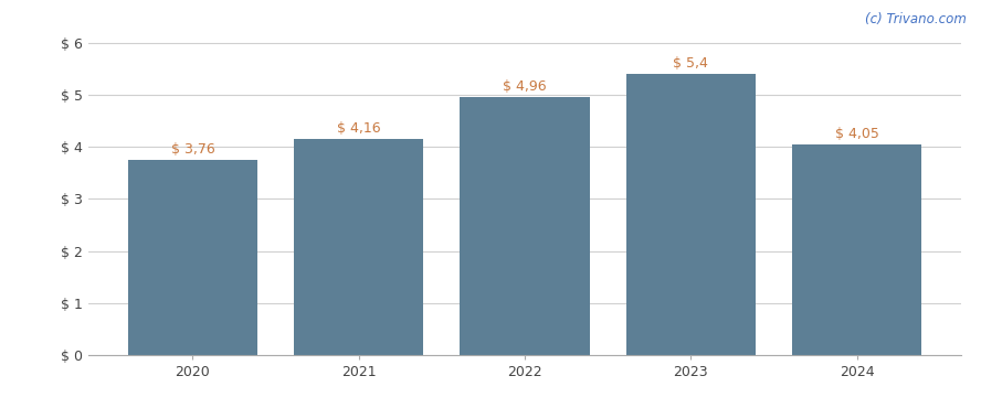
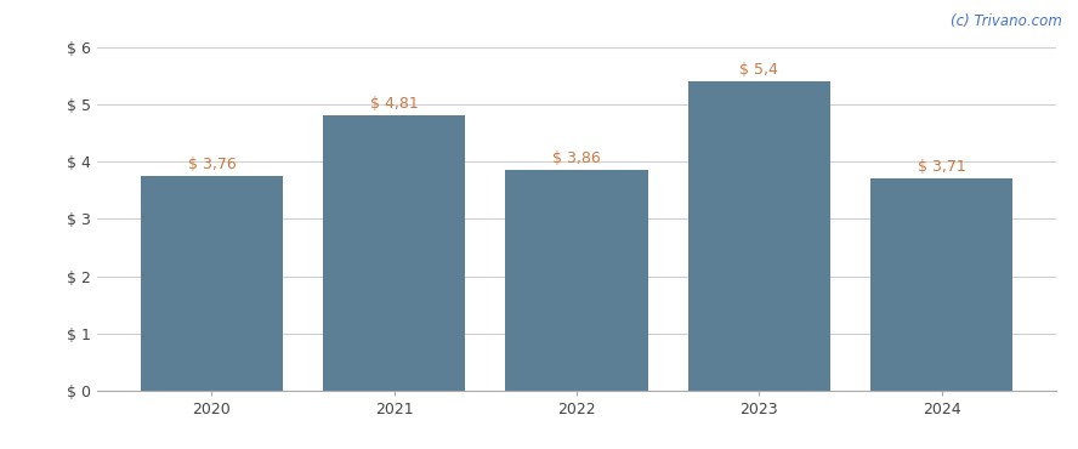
2021: 4,16 -> 4,81
2022: 4,96 -> 3,86
2024: 4,05 -> 3,71
